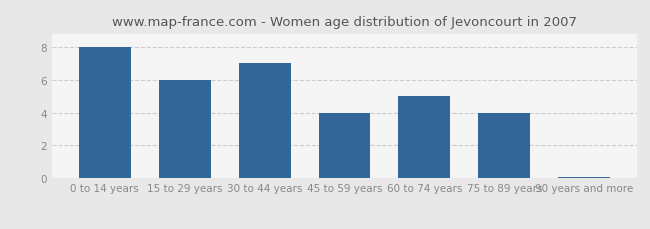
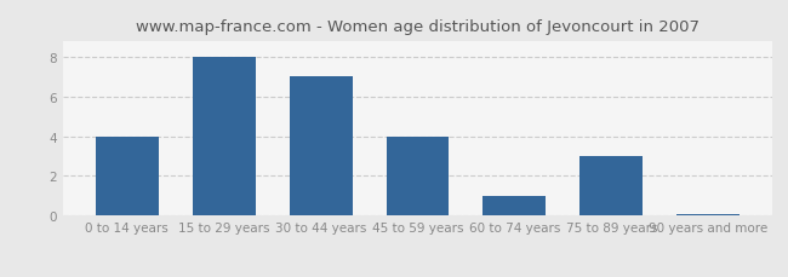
0 to 14 years: 8.0 -> 4.0
15 to 29 years: 6.0 -> 8.0
60 to 74 years: 5.0 -> 1.0
75 to 89 years: 4.0 -> 3.0
